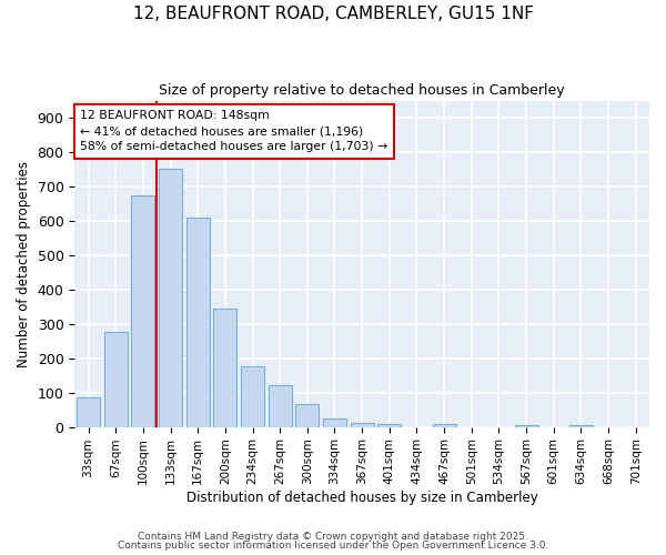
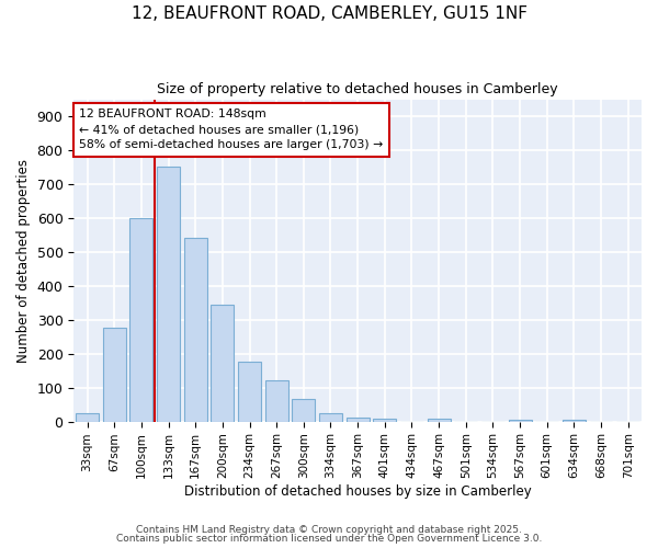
33sqm: 85 -> 25
100sqm: 675 -> 600
167sqm: 610 -> 540
